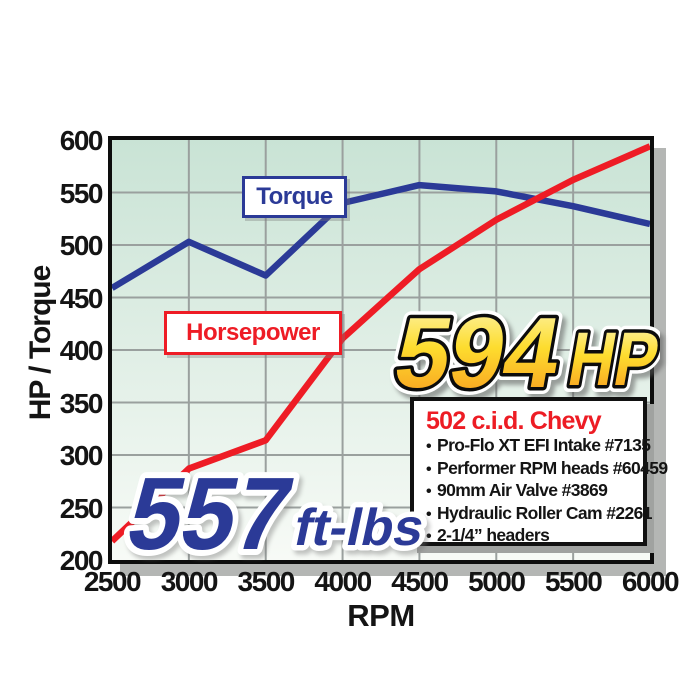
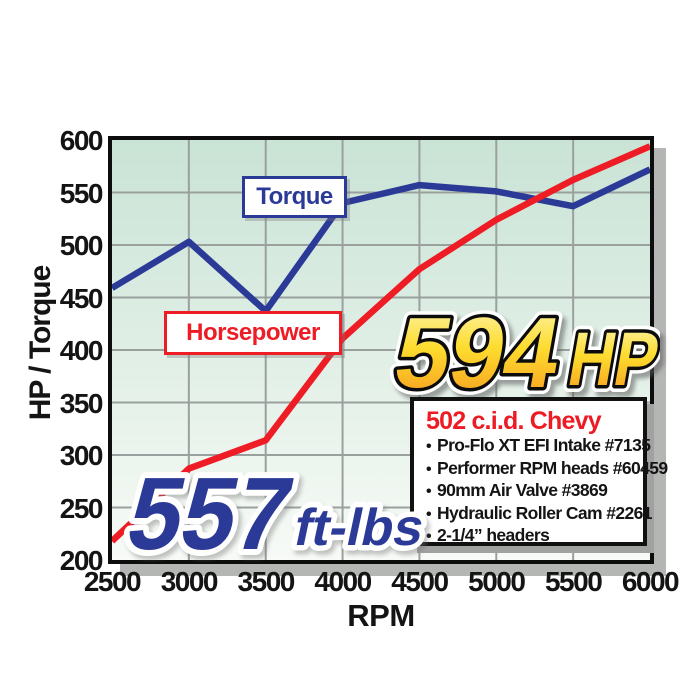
Torque/3500: 471 -> 437
Torque/6000: 520 -> 572
